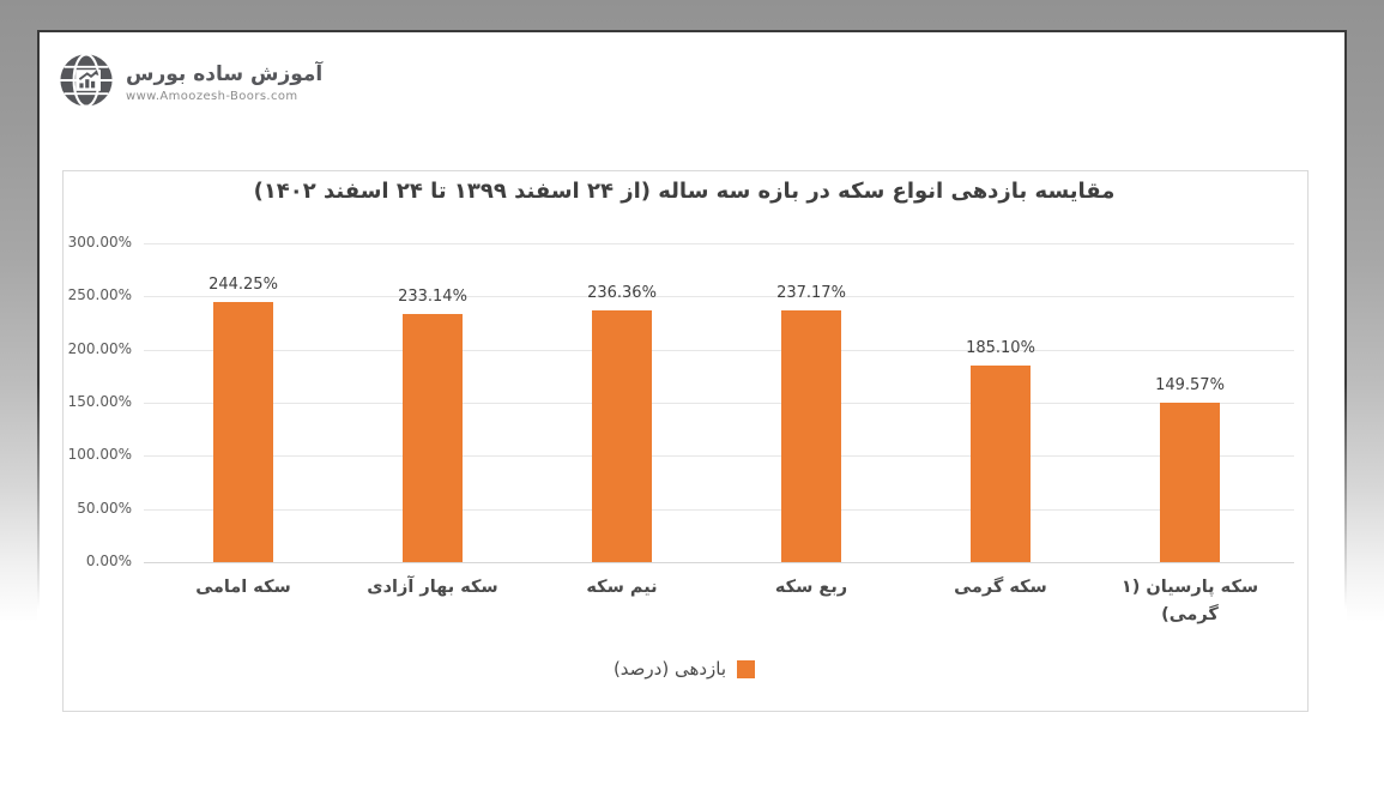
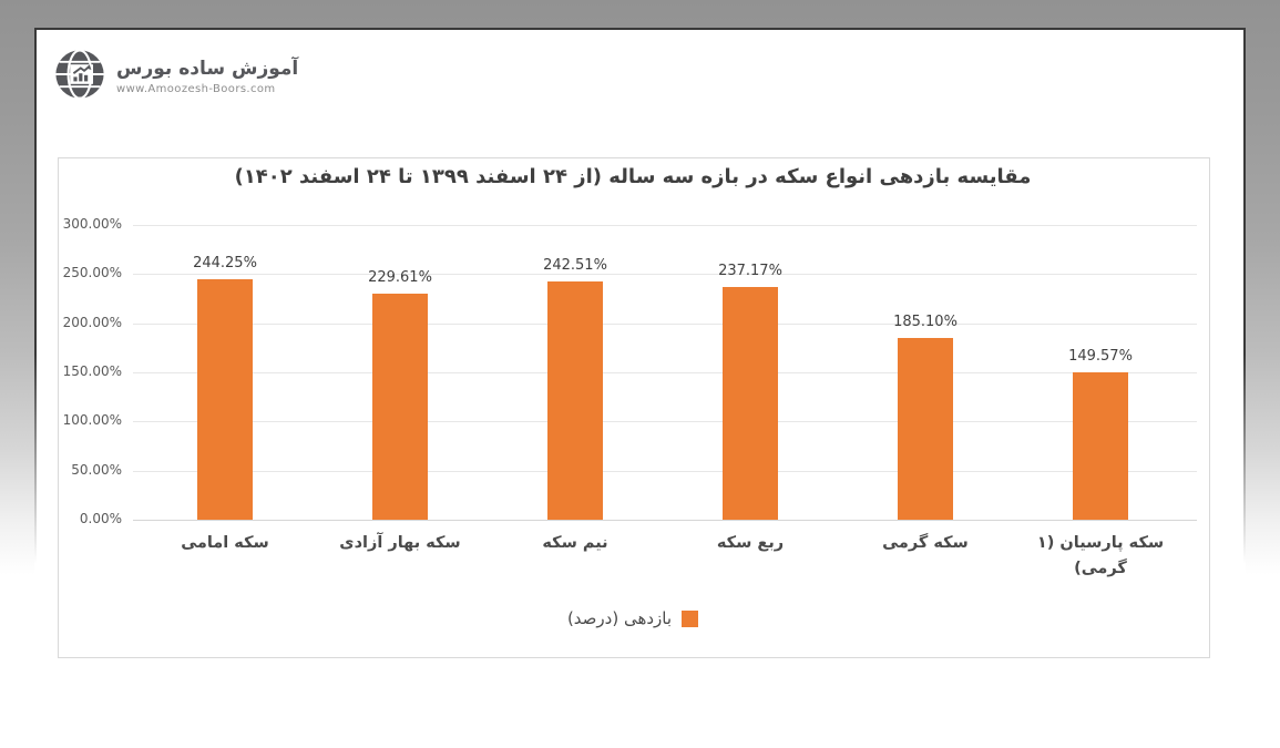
سکه بهار آزادی: 233.14% -> 229.61%
نیم سکه: 236.36% -> 242.51%
